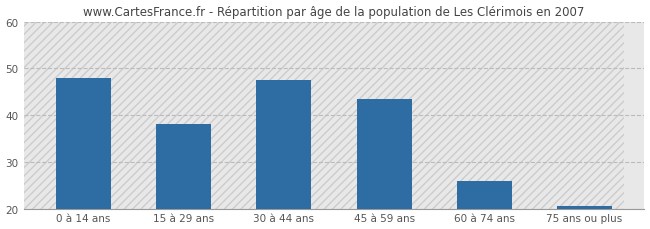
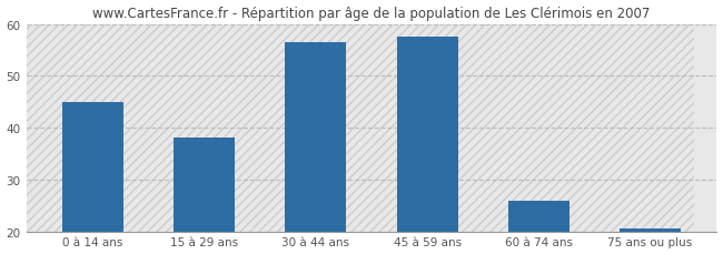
0 à 14 ans: 48.0 -> 45.0
30 à 44 ans: 47.5 -> 56.5
45 à 59 ans: 43.5 -> 57.5
